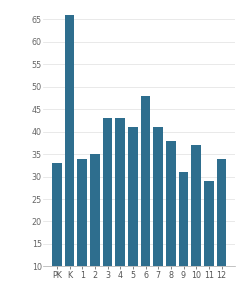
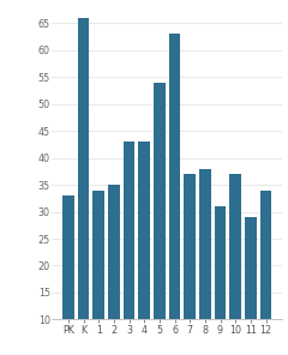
5: 41 -> 54
6: 48 -> 63
7: 41 -> 37
